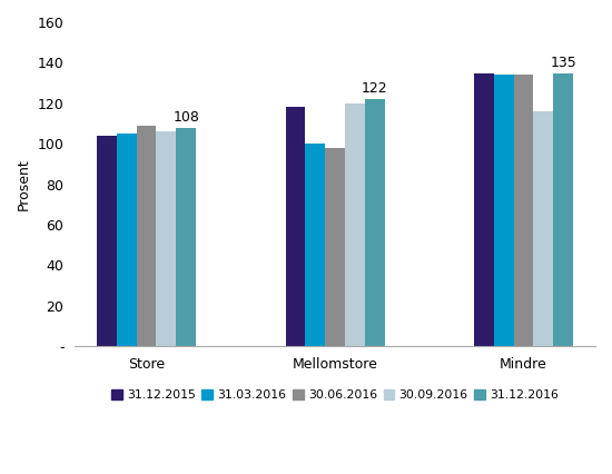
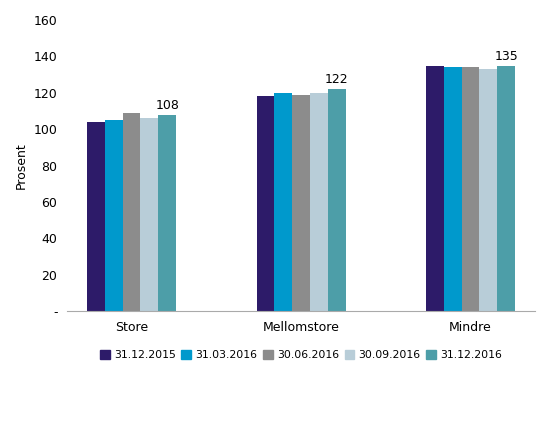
31.03.2016/Mellomstore: 100 -> 120
30.06.2016/Mellomstore: 98 -> 119
30.09.2016/Mindre: 116 -> 133
